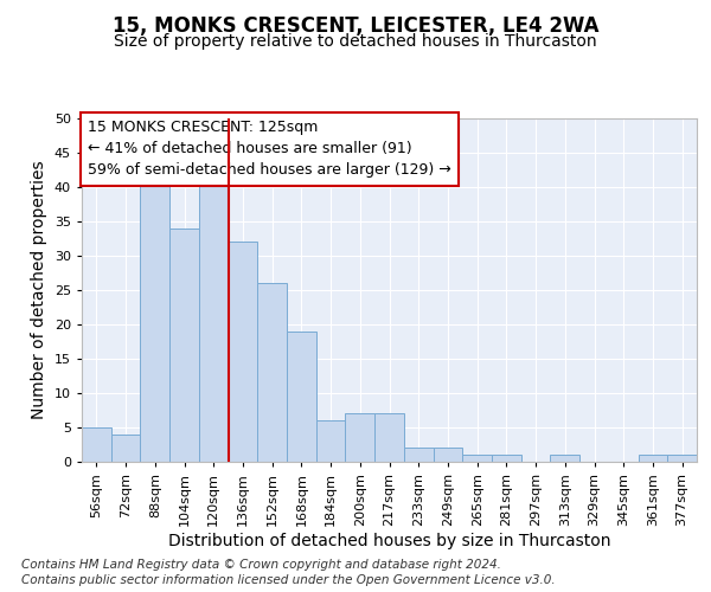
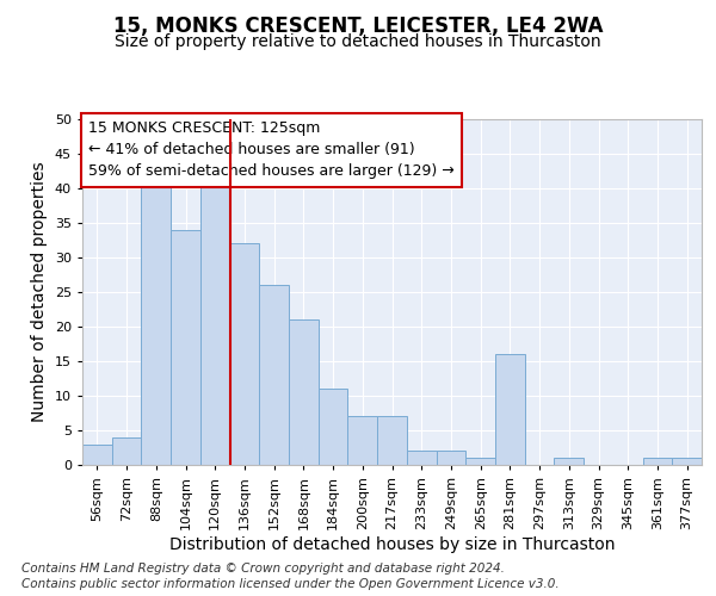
56sqm: 5 -> 3
168sqm: 19 -> 21
184sqm: 6 -> 11
281sqm: 1 -> 16
